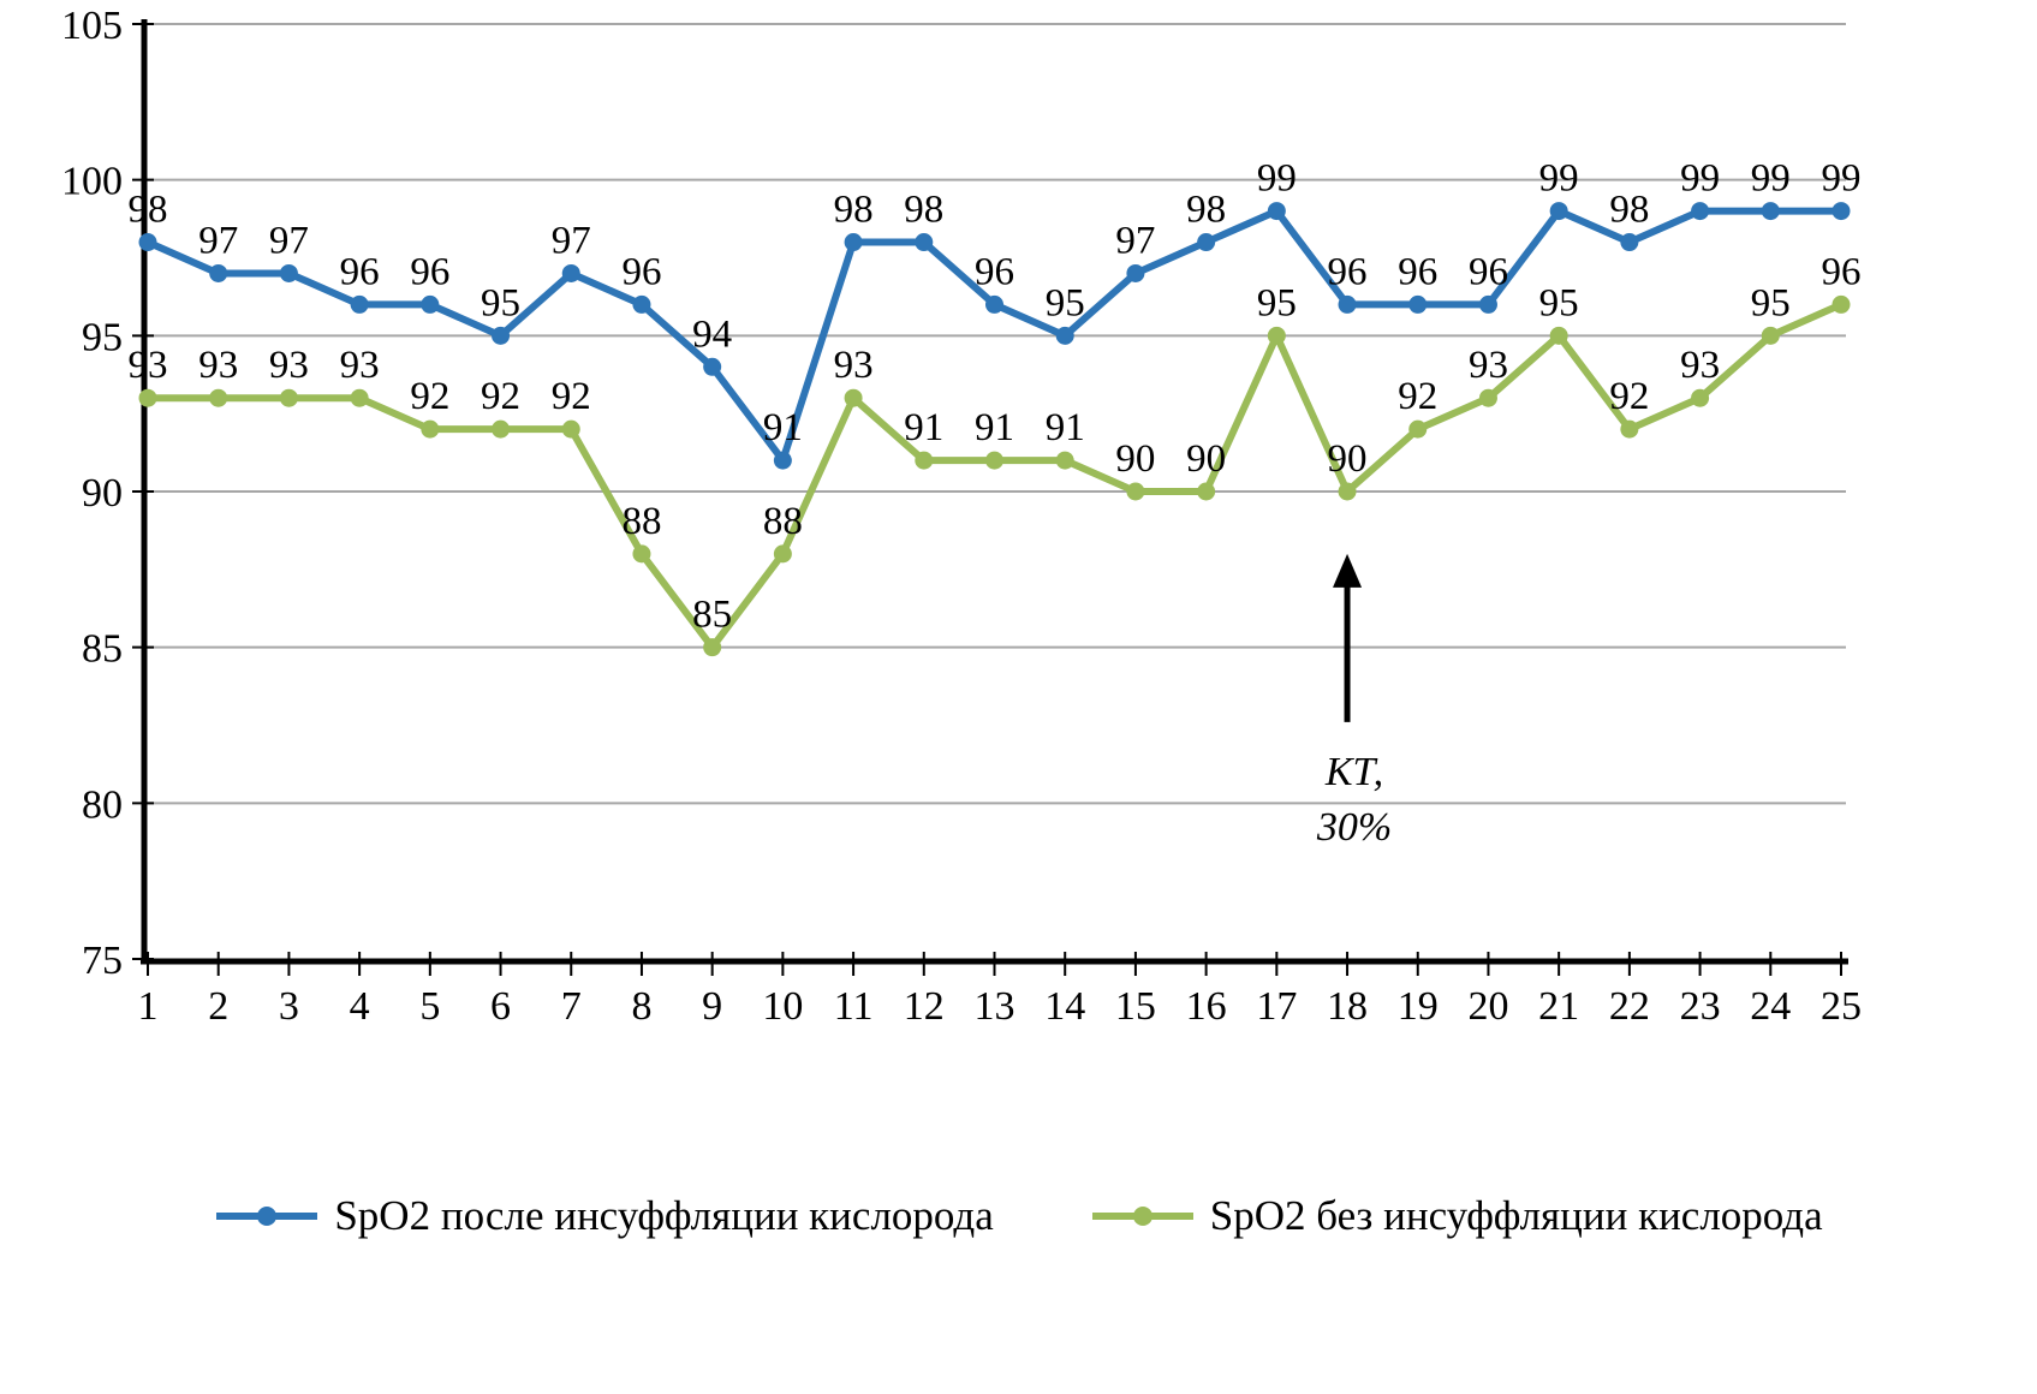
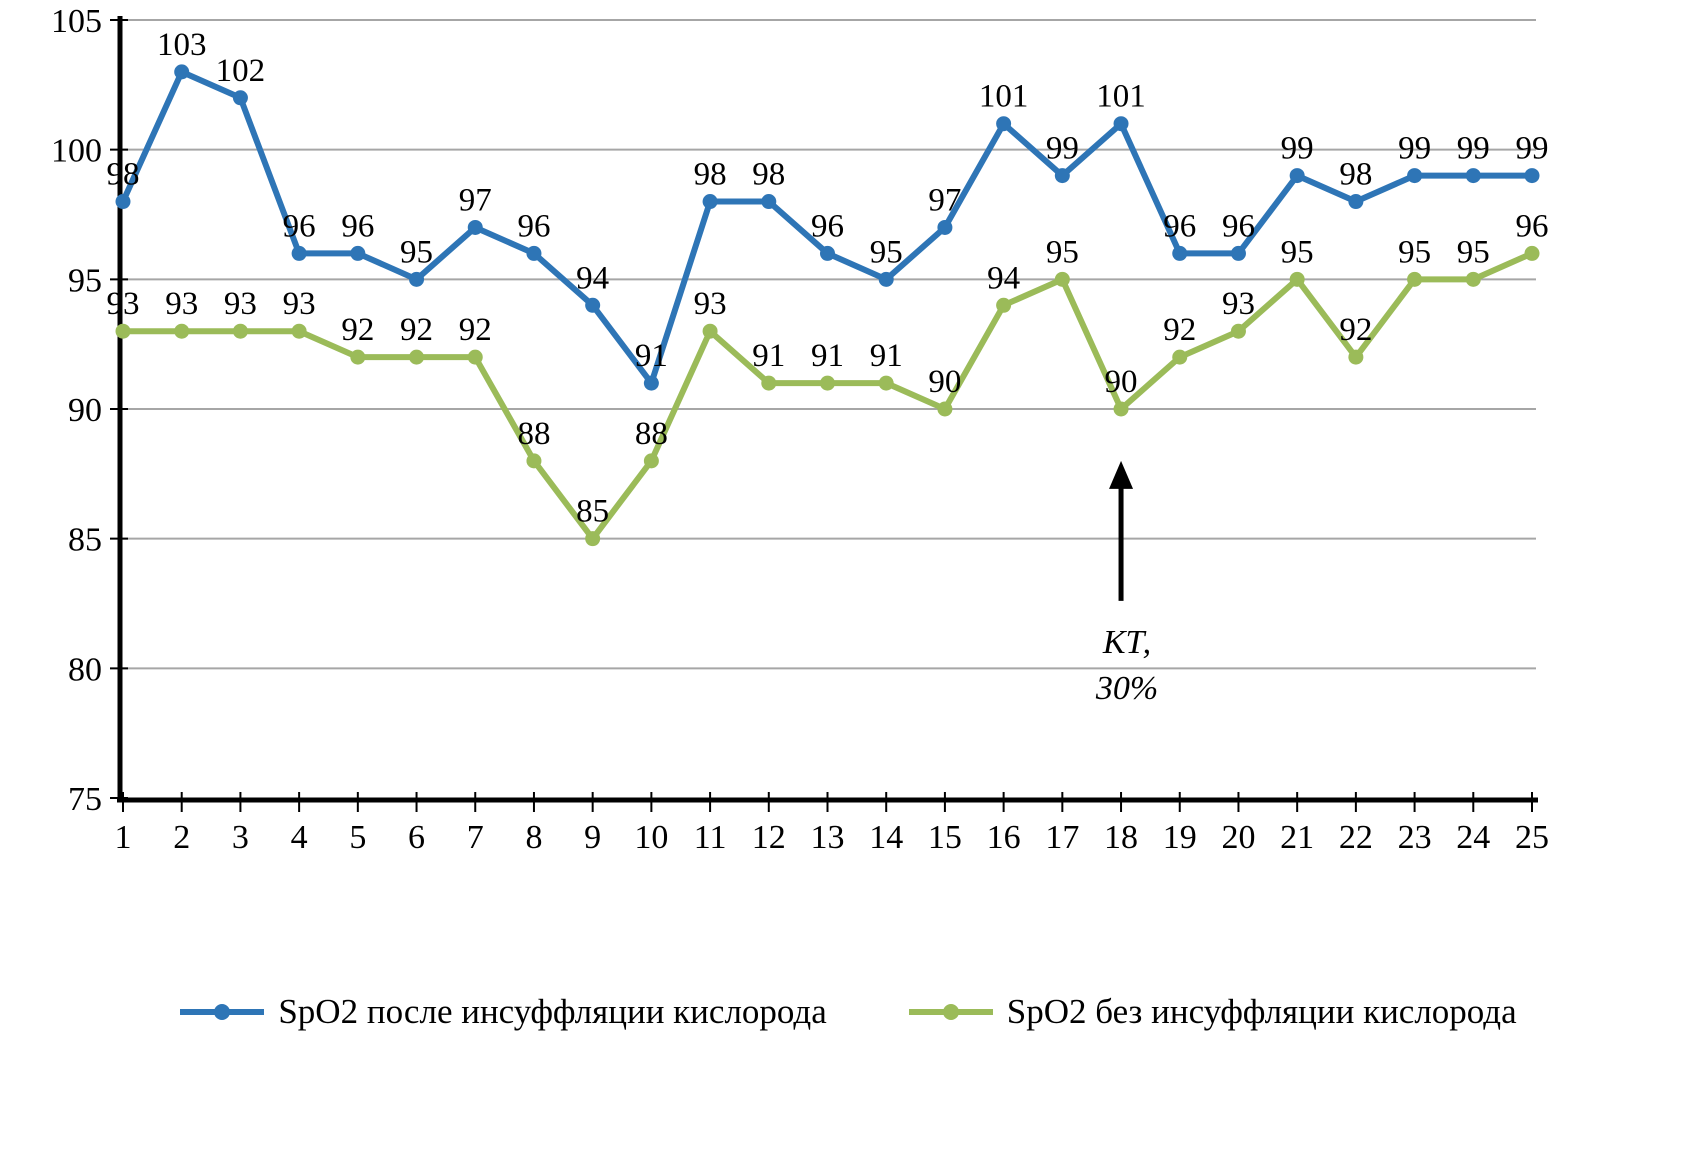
SpO2 после инсуффляции кислорода/2: 97 -> 103
SpO2 после инсуффляции кислорода/3: 97 -> 102
SpO2 после инсуффляции кислорода/16: 98 -> 101
SpO2 без инсуффляции кислорода/16: 90 -> 94
SpO2 после инсуффляции кислорода/18: 96 -> 101
SpO2 без инсуффляции кислорода/23: 93 -> 95
